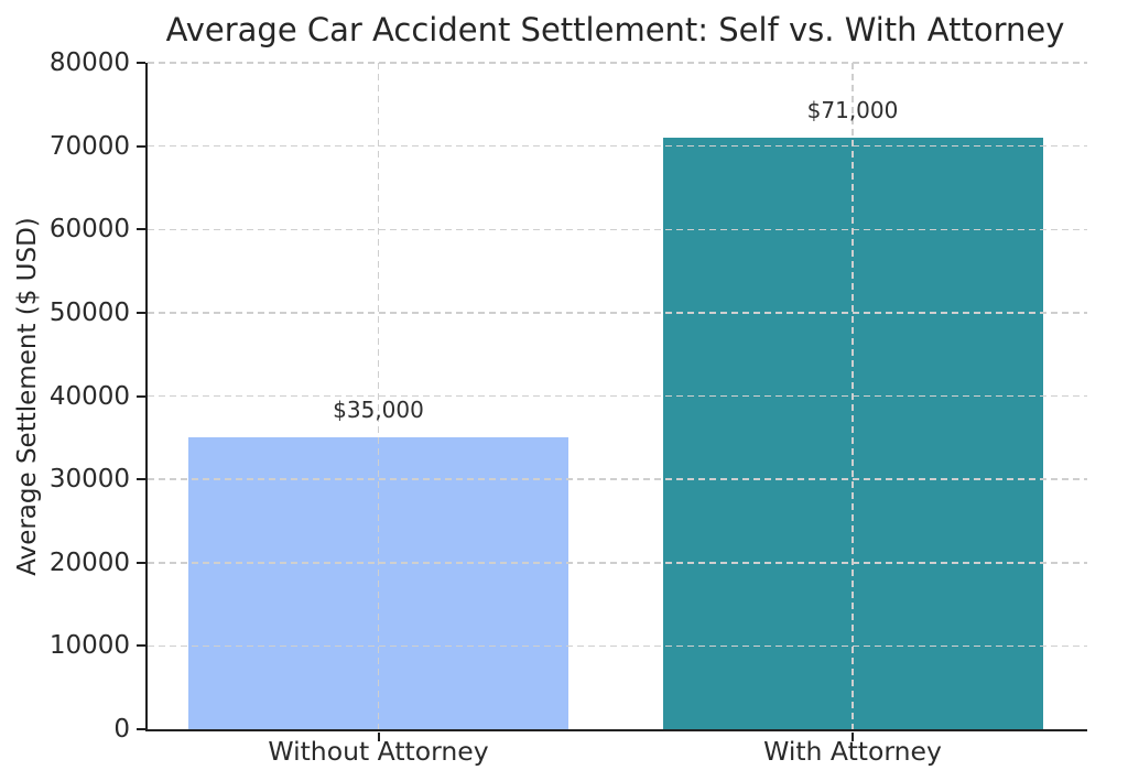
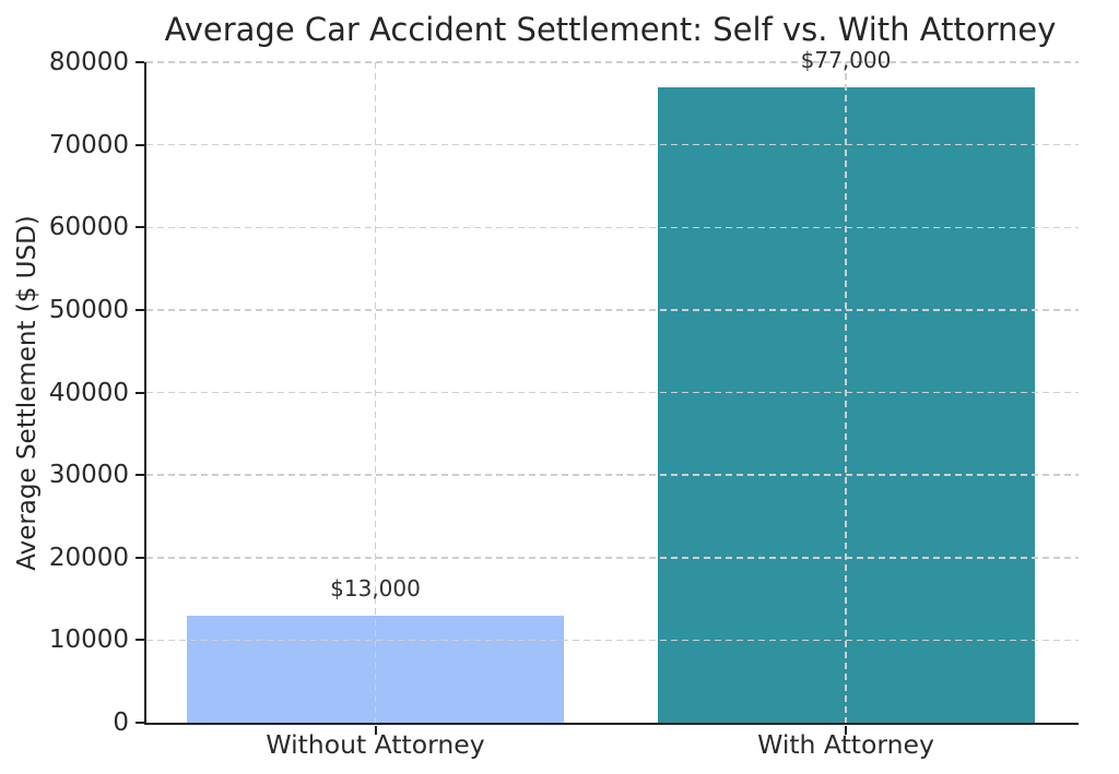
Without Attorney: $35,000 -> $13,000
With Attorney: $71,000 -> $77,000
